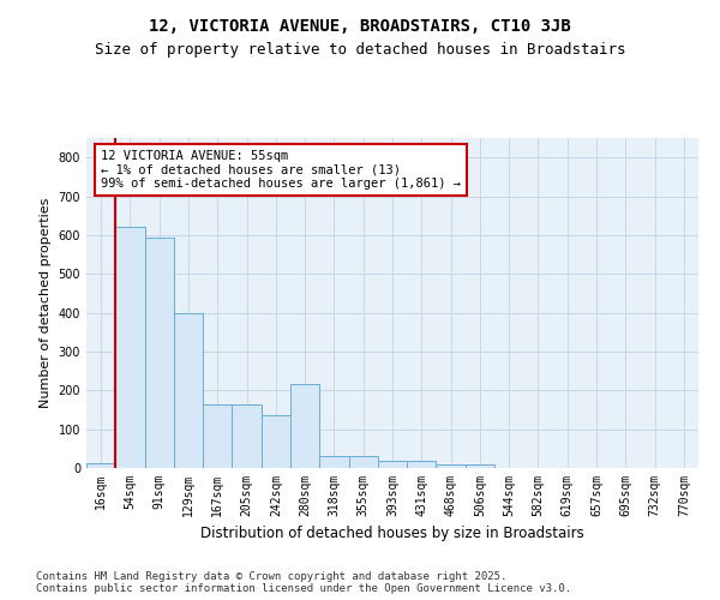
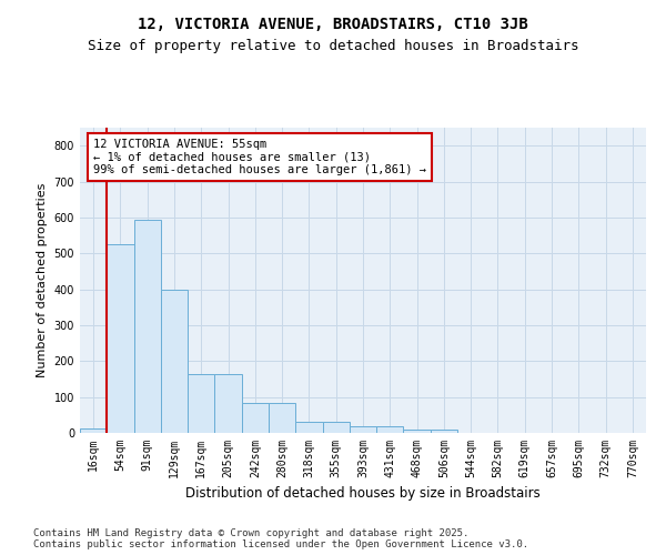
54sqm: 620 -> 527
242sqm: 135 -> 85
280sqm: 215 -> 85
